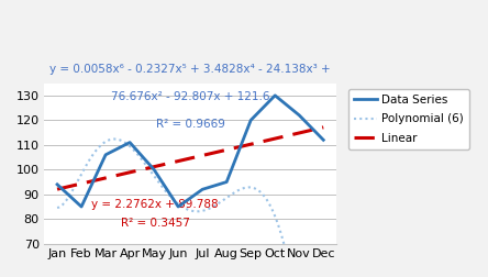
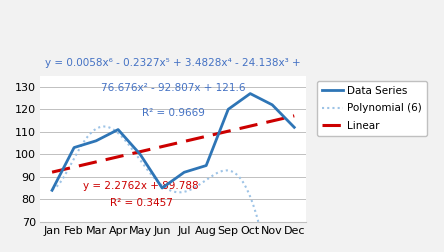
Data Series/Jan: 94 -> 84
Data Series/Feb: 85 -> 103
Data Series/Oct: 130 -> 127
